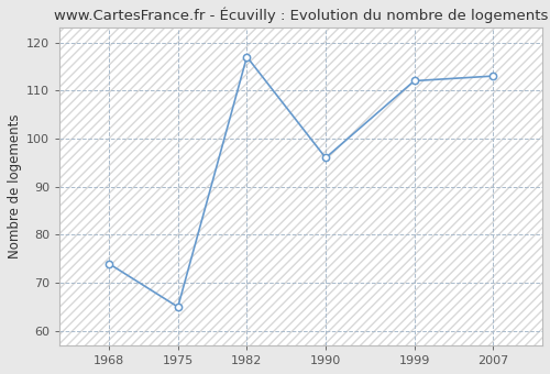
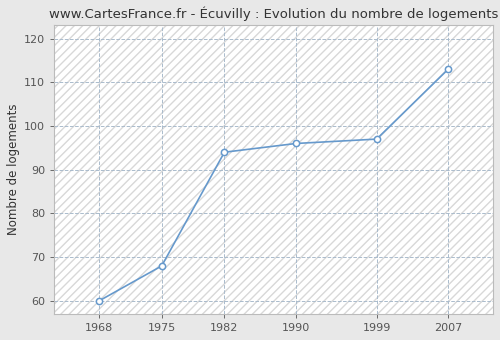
1968: 74 -> 60
1975: 65 -> 68
1982: 117 -> 94
1999: 112 -> 97
